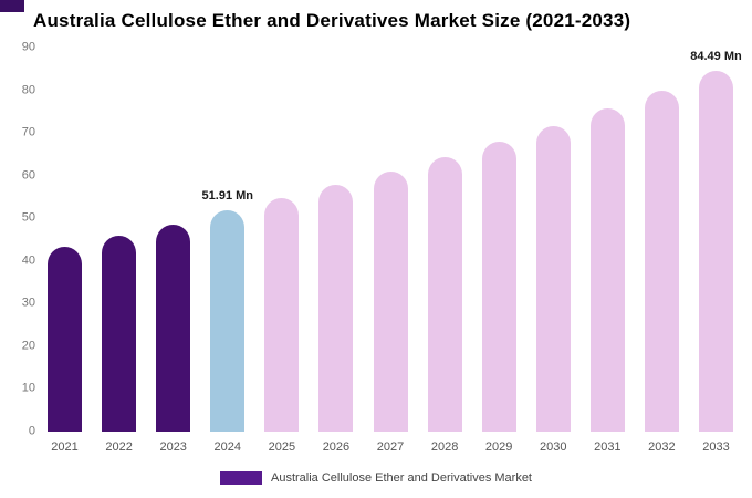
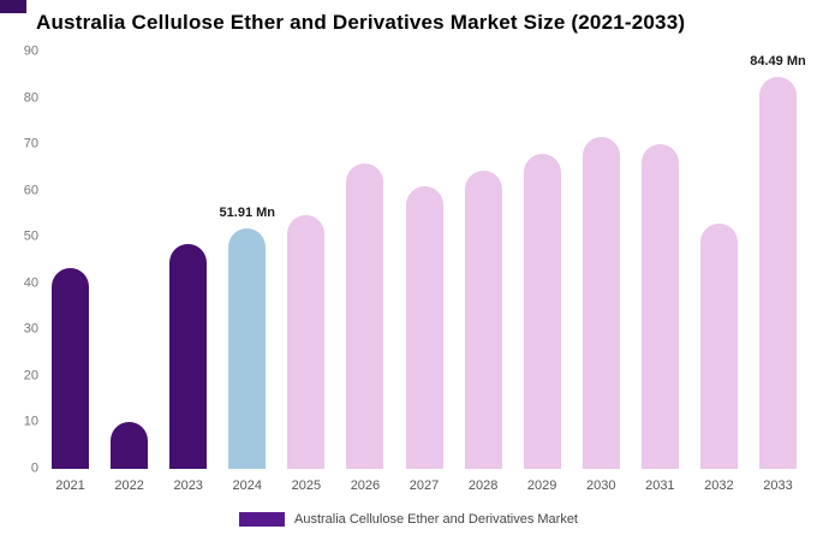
2022: 46 -> 10
2026: 58 -> 66
2031: 76 -> 70
2032: 80 -> 53
